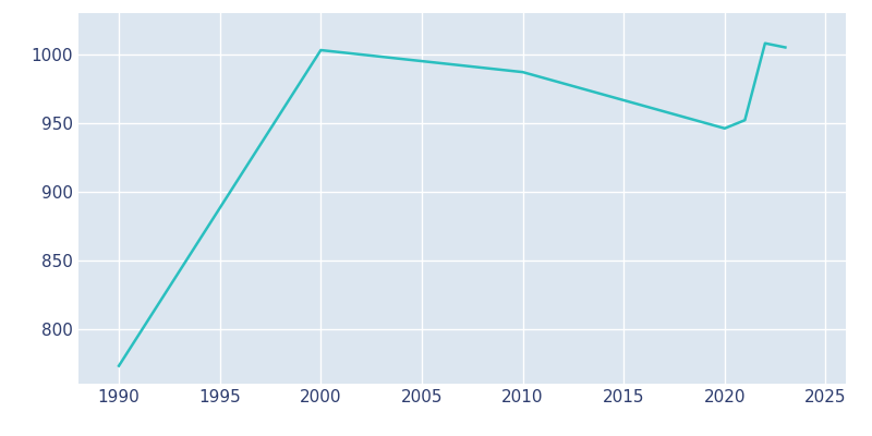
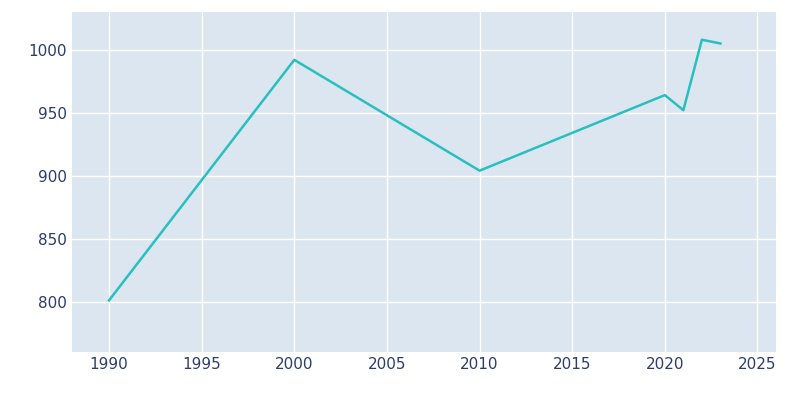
1990: 773 -> 801
2000: 1003 -> 992
2010: 987 -> 904
2020: 946 -> 964
